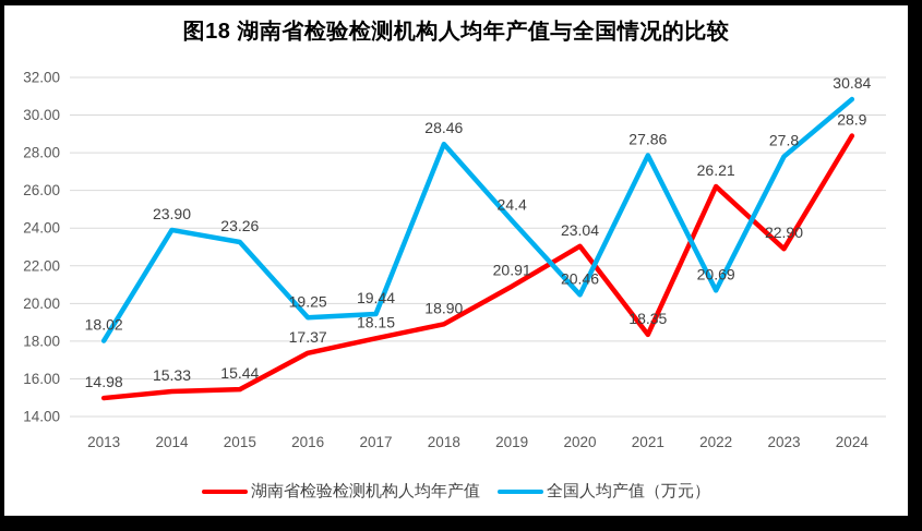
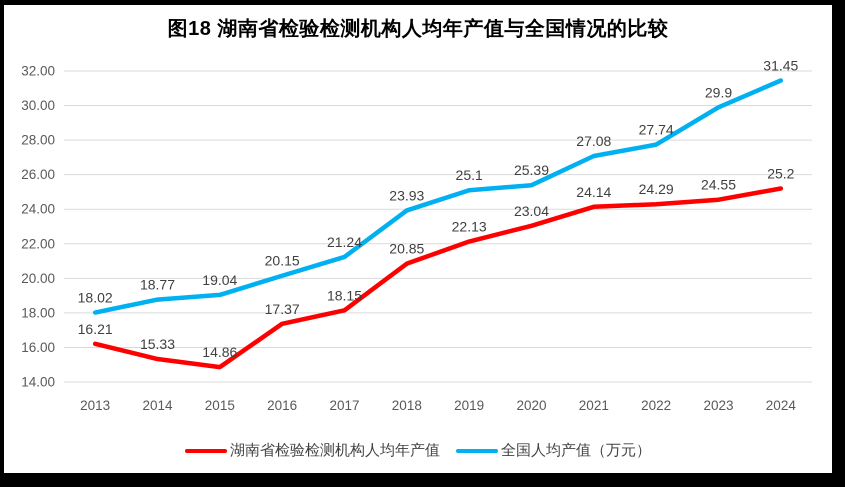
湖南省检验检测机构人均年产值/2013: 14.98 -> 16.21
全国人均产值（万元）/2014: 23.90 -> 18.77
湖南省检验检测机构人均年产值/2015: 15.44 -> 14.86
全国人均产值（万元）/2015: 23.26 -> 19.04
全国人均产值（万元）/2016: 19.25 -> 20.15
全国人均产值（万元）/2017: 19.44 -> 21.24
湖南省检验检测机构人均年产值/2018: 18.90 -> 20.85
全国人均产值（万元）/2018: 28.46 -> 23.93
湖南省检验检测机构人均年产值/2019: 20.91 -> 22.13
全国人均产值（万元）/2019: 24.4 -> 25.1
全国人均产值（万元）/2020: 20.46 -> 25.39
湖南省检验检测机构人均年产值/2021: 18.35 -> 24.14
全国人均产值（万元）/2021: 27.86 -> 27.08
湖南省检验检测机构人均年产值/2022: 26.21 -> 24.29
全国人均产值（万元）/2022: 20.69 -> 27.74
湖南省检验检测机构人均年产值/2023: 22.90 -> 24.55
全国人均产值（万元）/2023: 27.8 -> 29.9
湖南省检验检测机构人均年产值/2024: 28.9 -> 25.2
全国人均产值（万元）/2024: 30.84 -> 31.45
